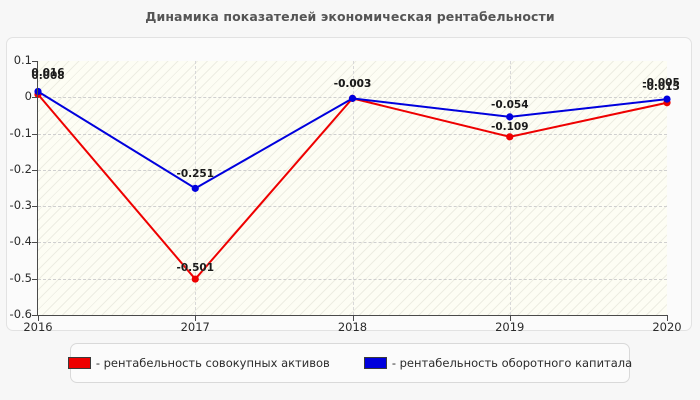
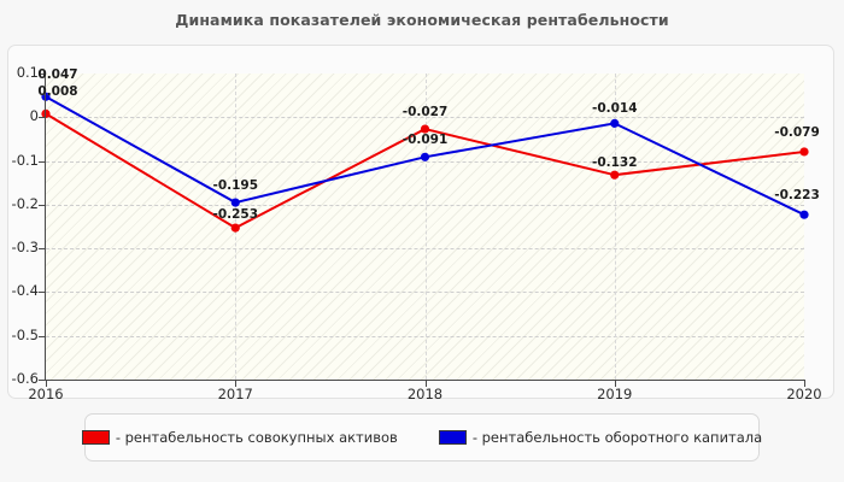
- рентабельность оборотного капитала/2016: 0.016 -> 0.047
- рентабельность совокупных активов/2017: -0.501 -> -0.253
- рентабельность оборотного капитала/2017: -0.251 -> -0.195
- рентабельность совокупных активов/2018: -0.003 -> -0.027
- рентабельность оборотного капитала/2018: -0.003 -> -0.091
- рентабельность совокупных активов/2019: -0.109 -> -0.132
- рентабельность оборотного капитала/2019: -0.054 -> -0.014
- рентабельность совокупных активов/2020: -0.015 -> -0.079
- рентабельность оборотного капитала/2020: -0.005 -> -0.223
